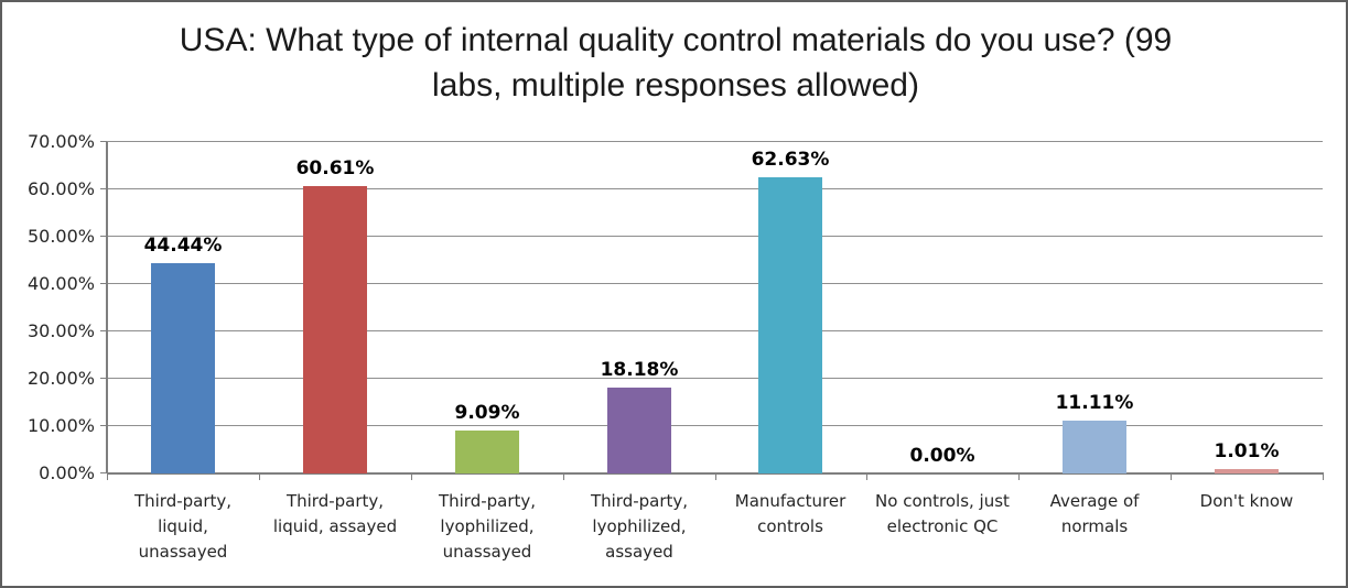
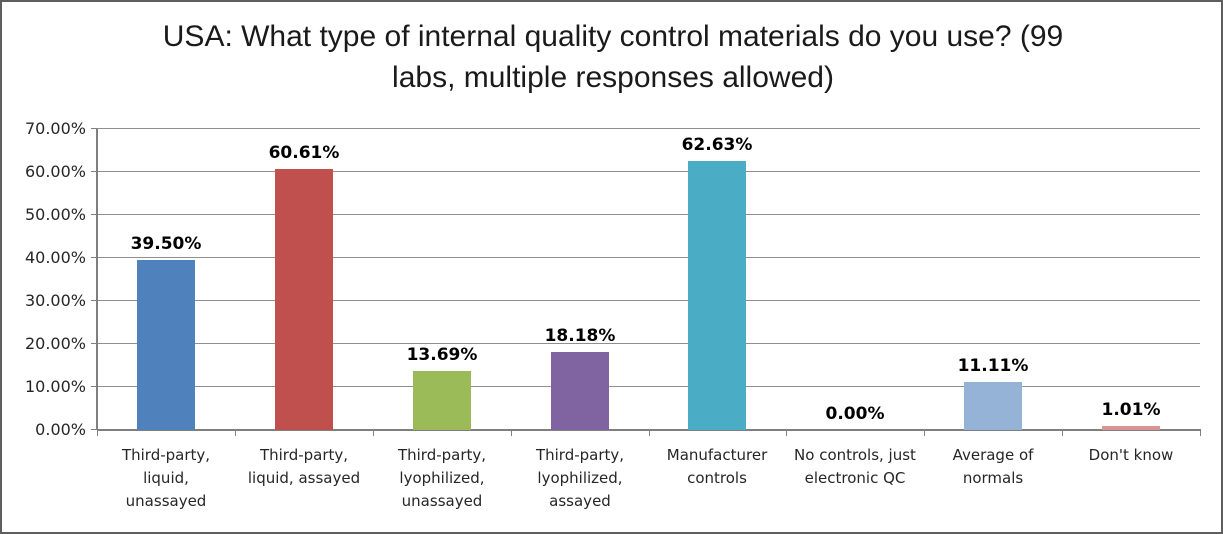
Third-party, liquid, unassayed: 44.44% -> 39.50%
Third-party, lyophilized, unassayed: 9.09% -> 13.69%
